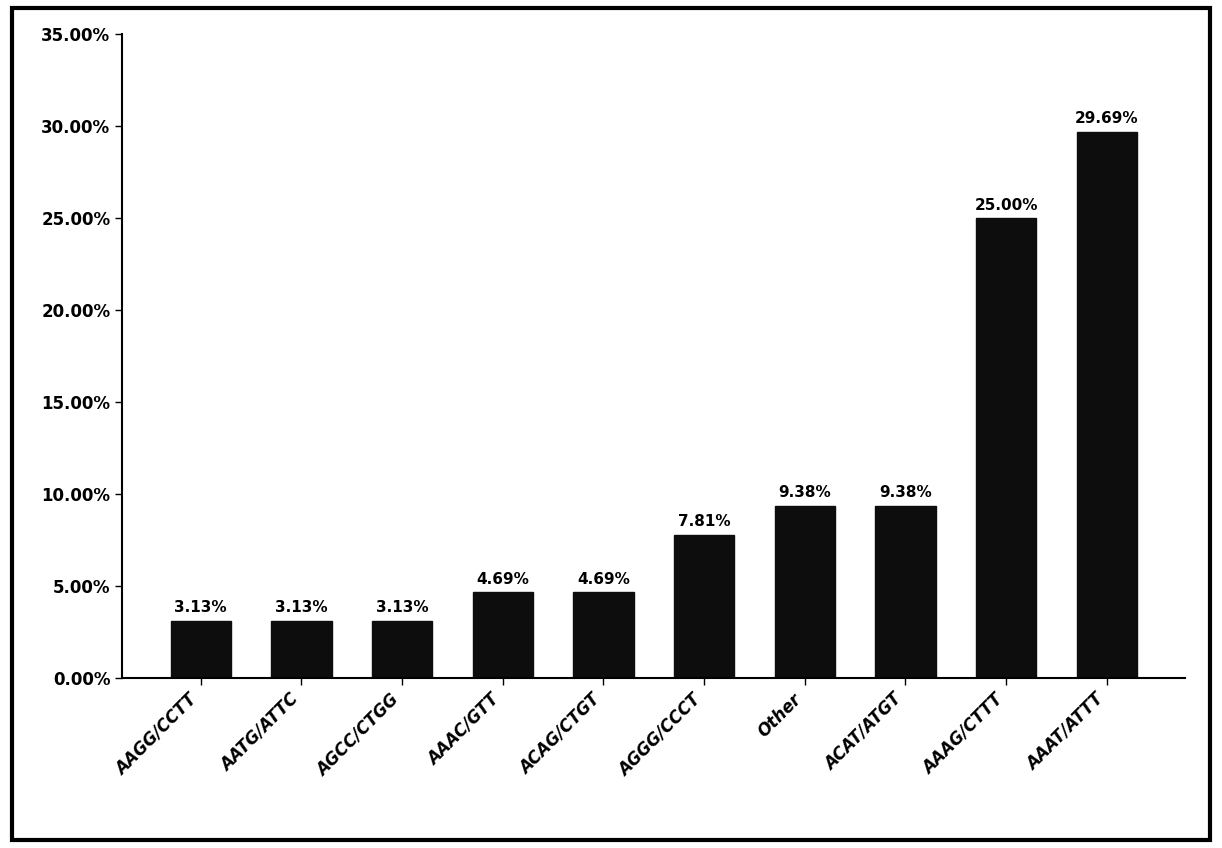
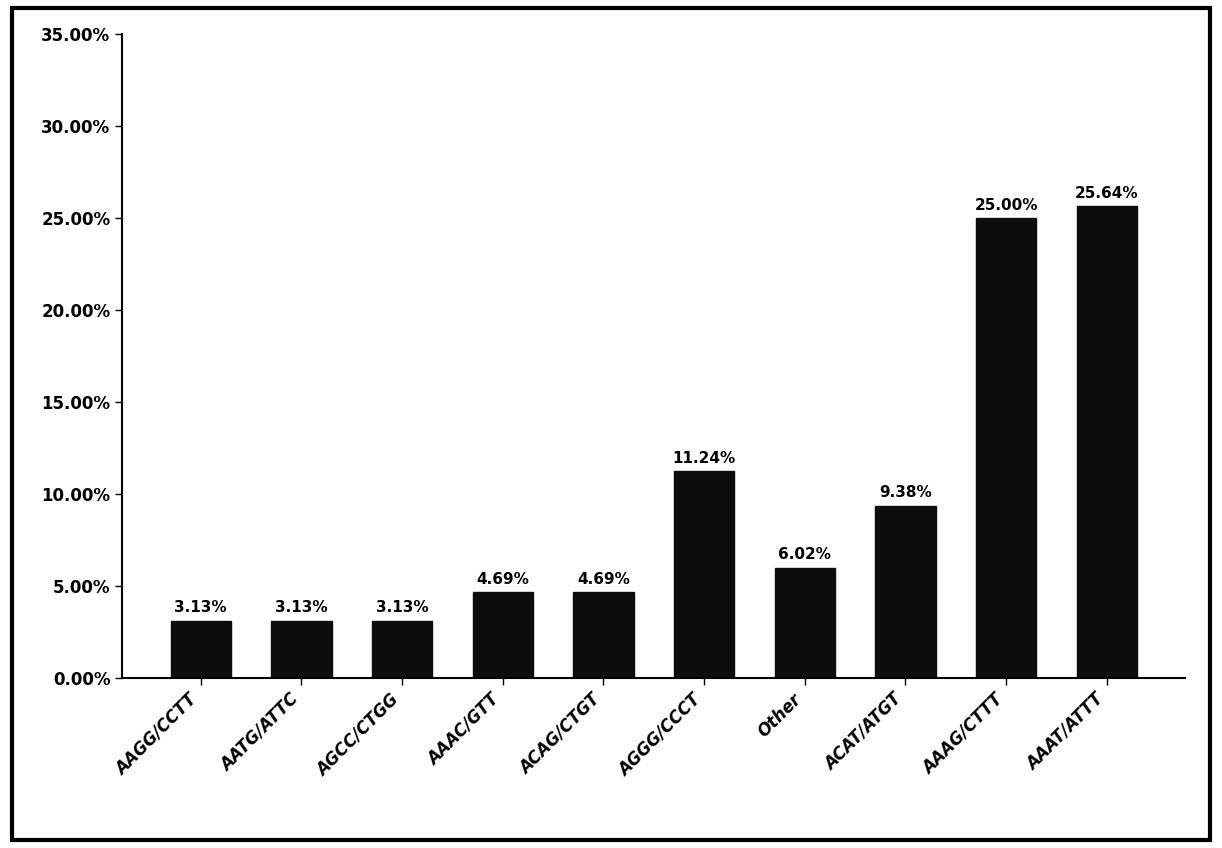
AGGG/CCCT: 7.81% -> 11.24%
Other: 9.38% -> 6.02%
AAAT/ATTT: 29.69% -> 25.64%
